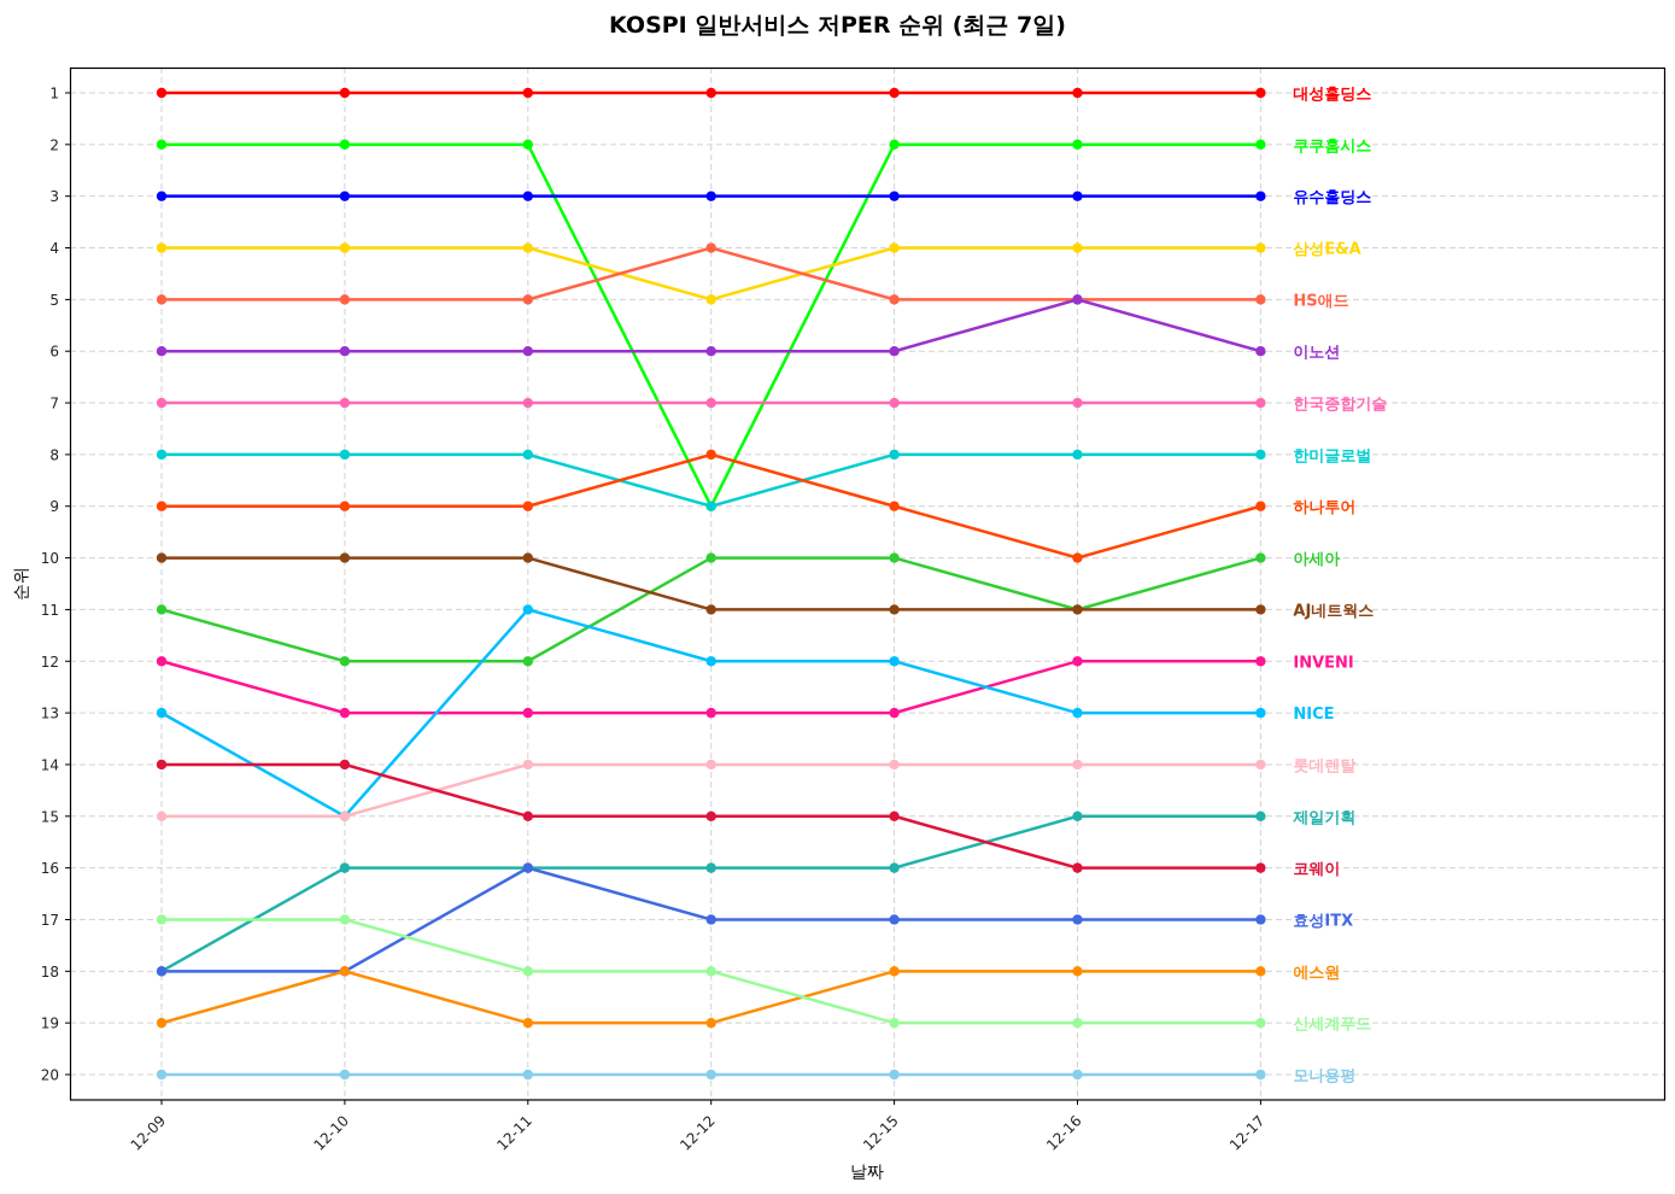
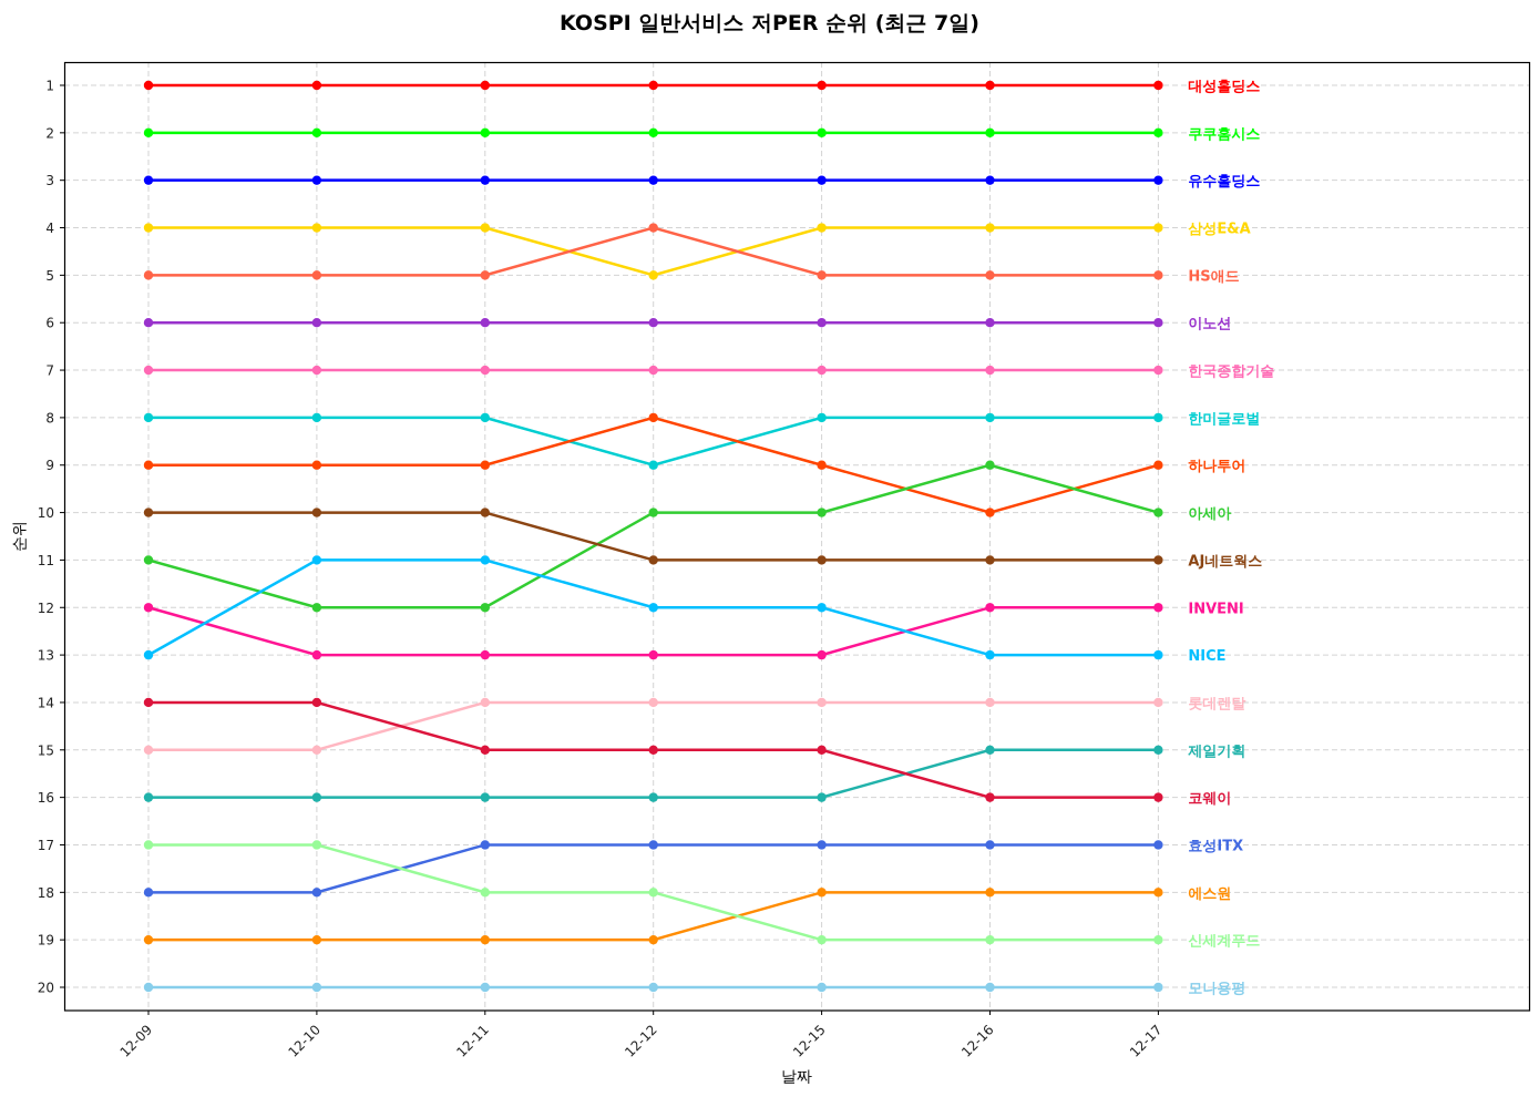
제일기획/12-09: 18 -> 16
NICE/12-10: 15 -> 11
에스원/12-10: 18 -> 19
효성ITX/12-11: 16 -> 17
쿠쿠홈시스/12-12: 9 -> 2
이노션/12-16: 5 -> 6
아세아/12-16: 11 -> 9
